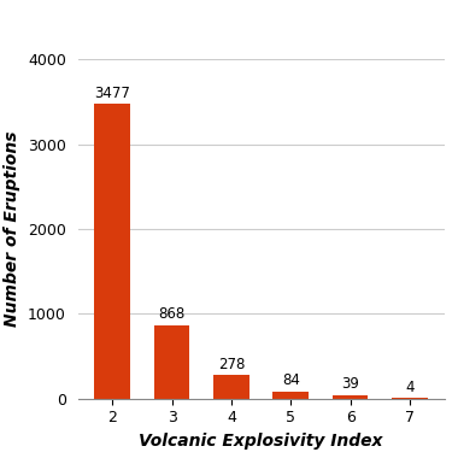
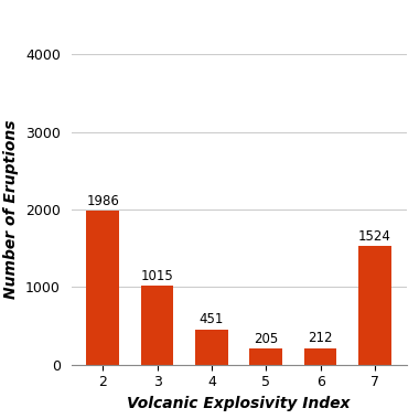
2: 3477 -> 1986
3: 868 -> 1015
4: 278 -> 451
5: 84 -> 205
6: 39 -> 212
7: 4 -> 1524
